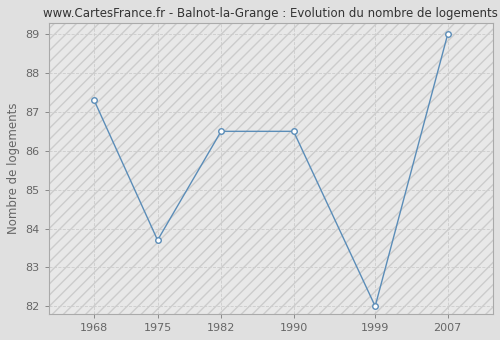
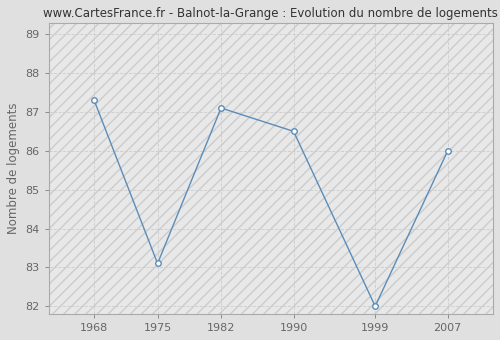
1975: 83.7 -> 83.1
1982: 86.5 -> 87.1
2007: 89.0 -> 86.0
